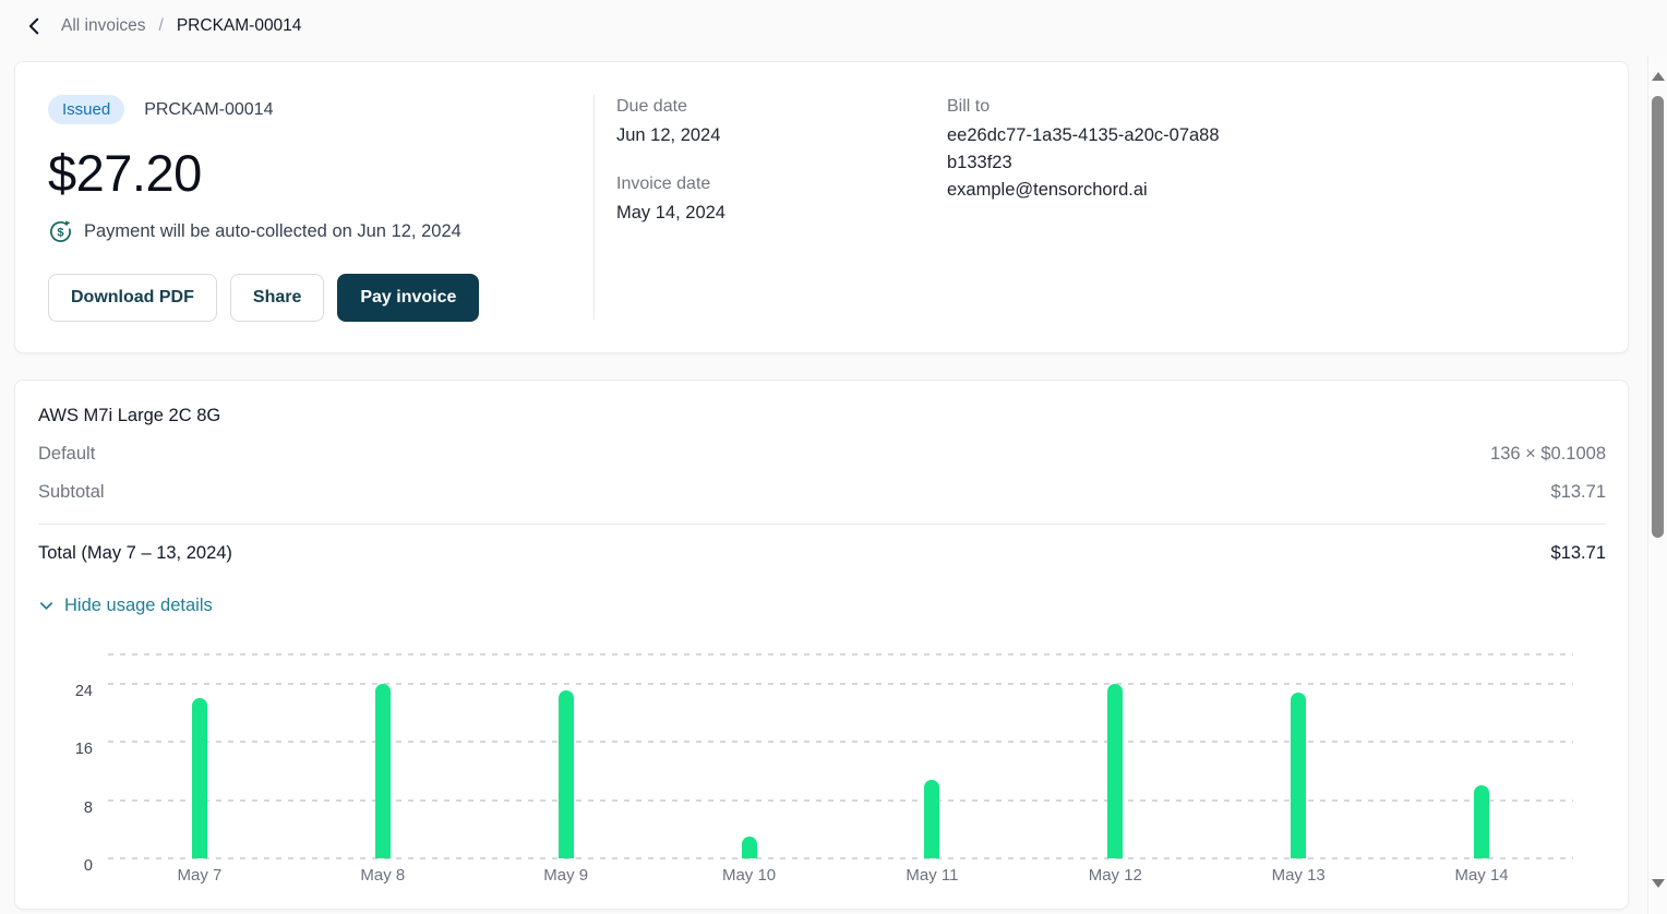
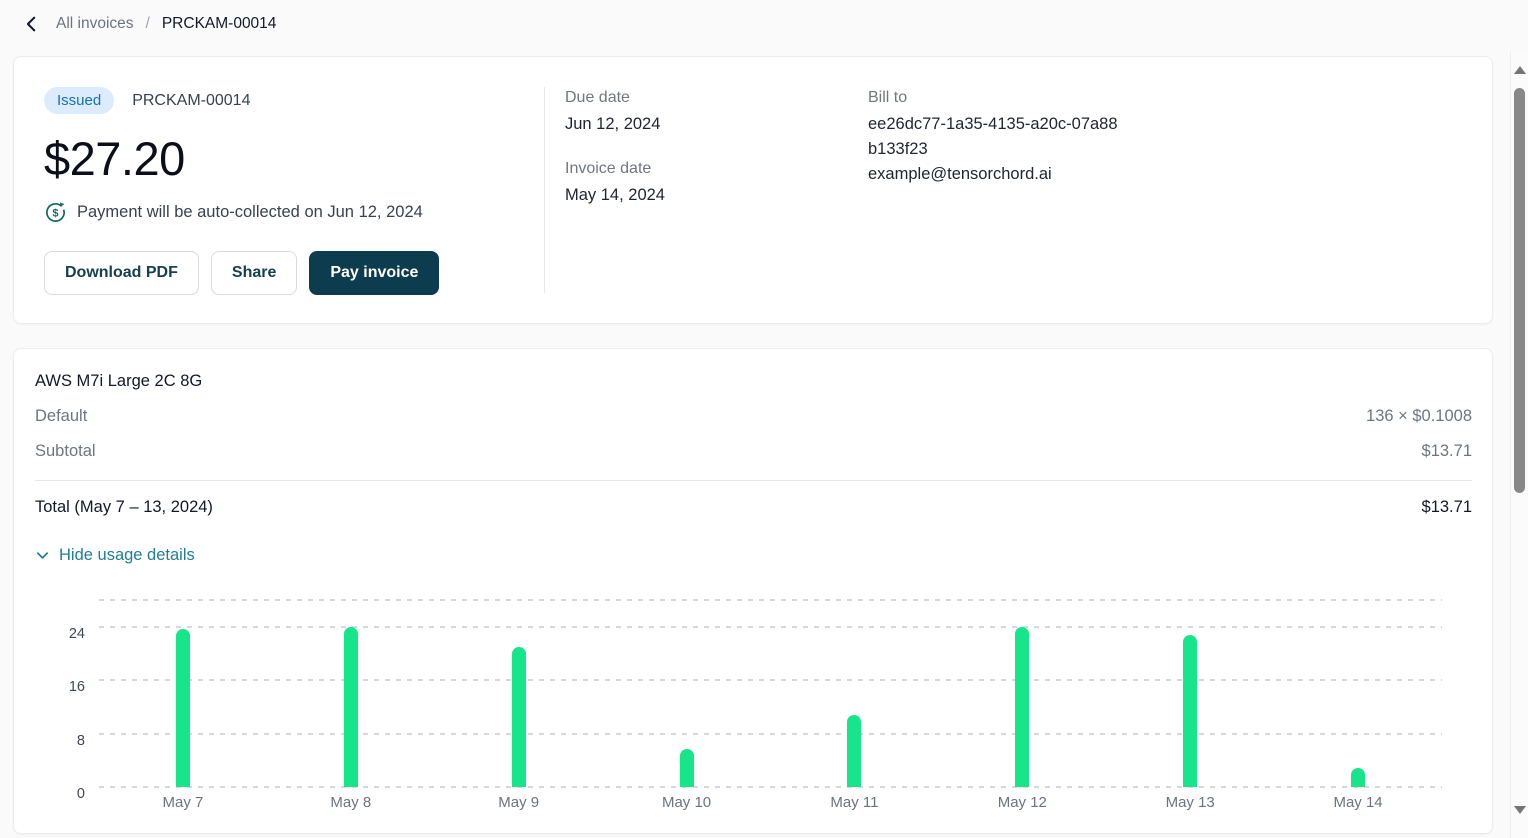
May 7: 22 -> 24
May 9: 23 -> 21
May 10: 3 -> 6
May 14: 10 -> 3
